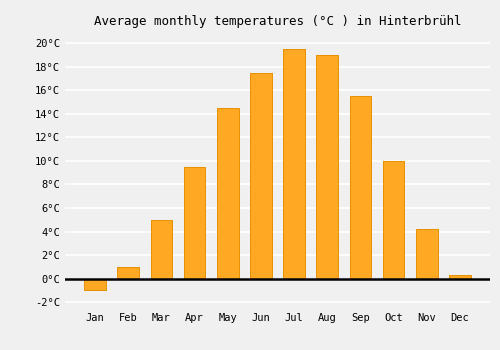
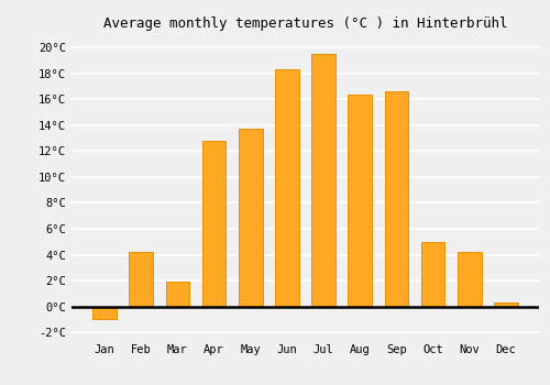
Feb: 1.0°C -> 4.2°C
Mar: 5.0°C -> 1.9°C
Apr: 9.5°C -> 12.8°C
May: 14.5°C -> 13.7°C
Jun: 17.5°C -> 18.3°C
Aug: 19.0°C -> 16.4°C
Sep: 15.5°C -> 16.6°C
Oct: 10.0°C -> 5.0°C
